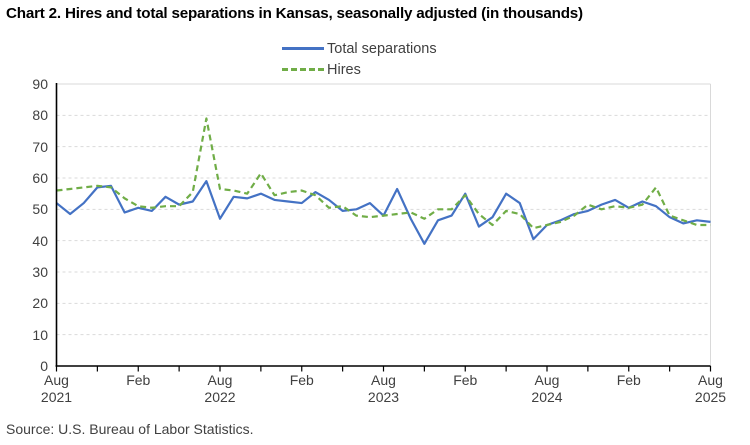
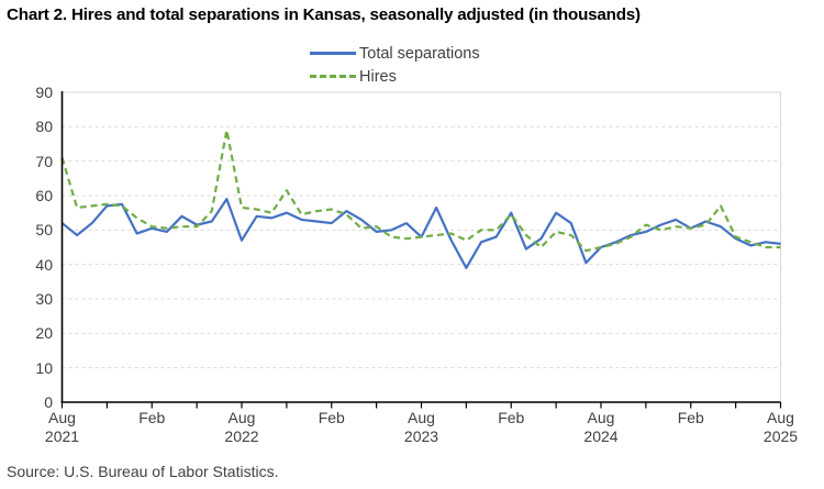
Hires/Aug 2021: 56 -> 71
